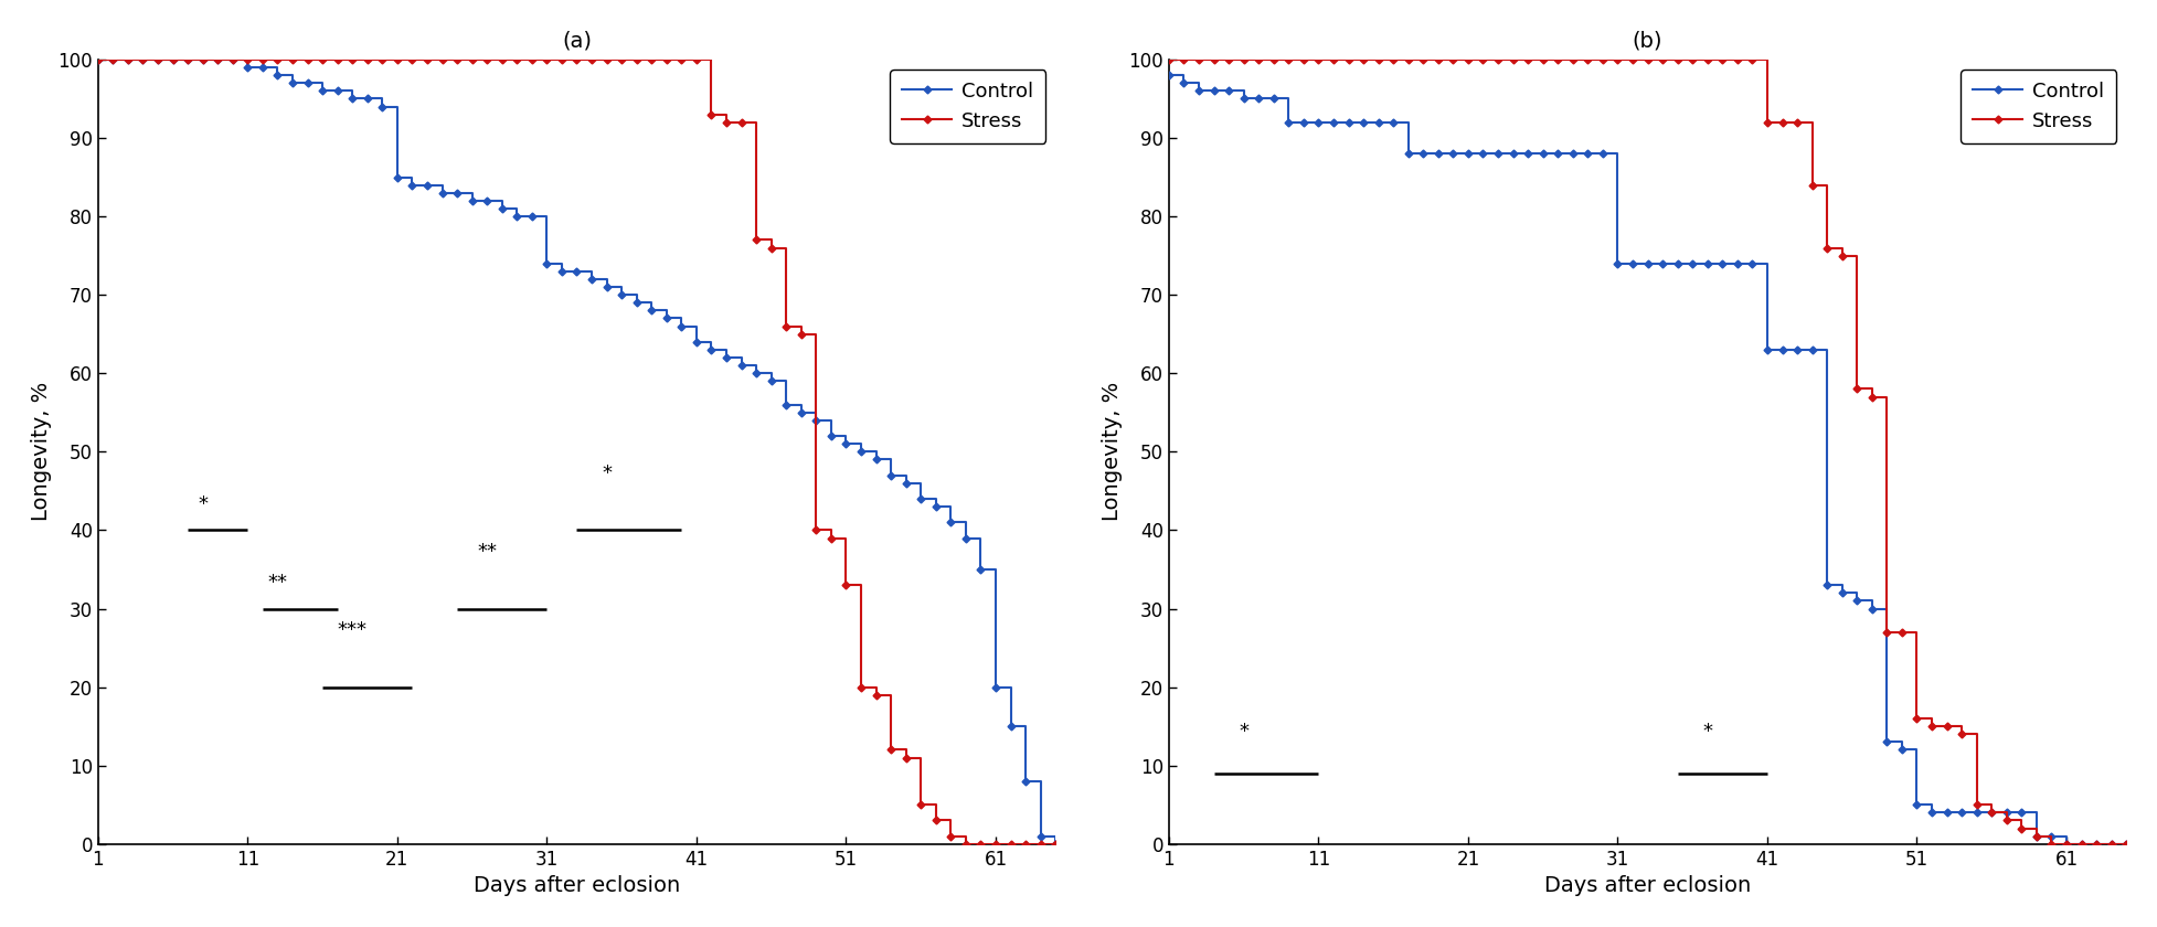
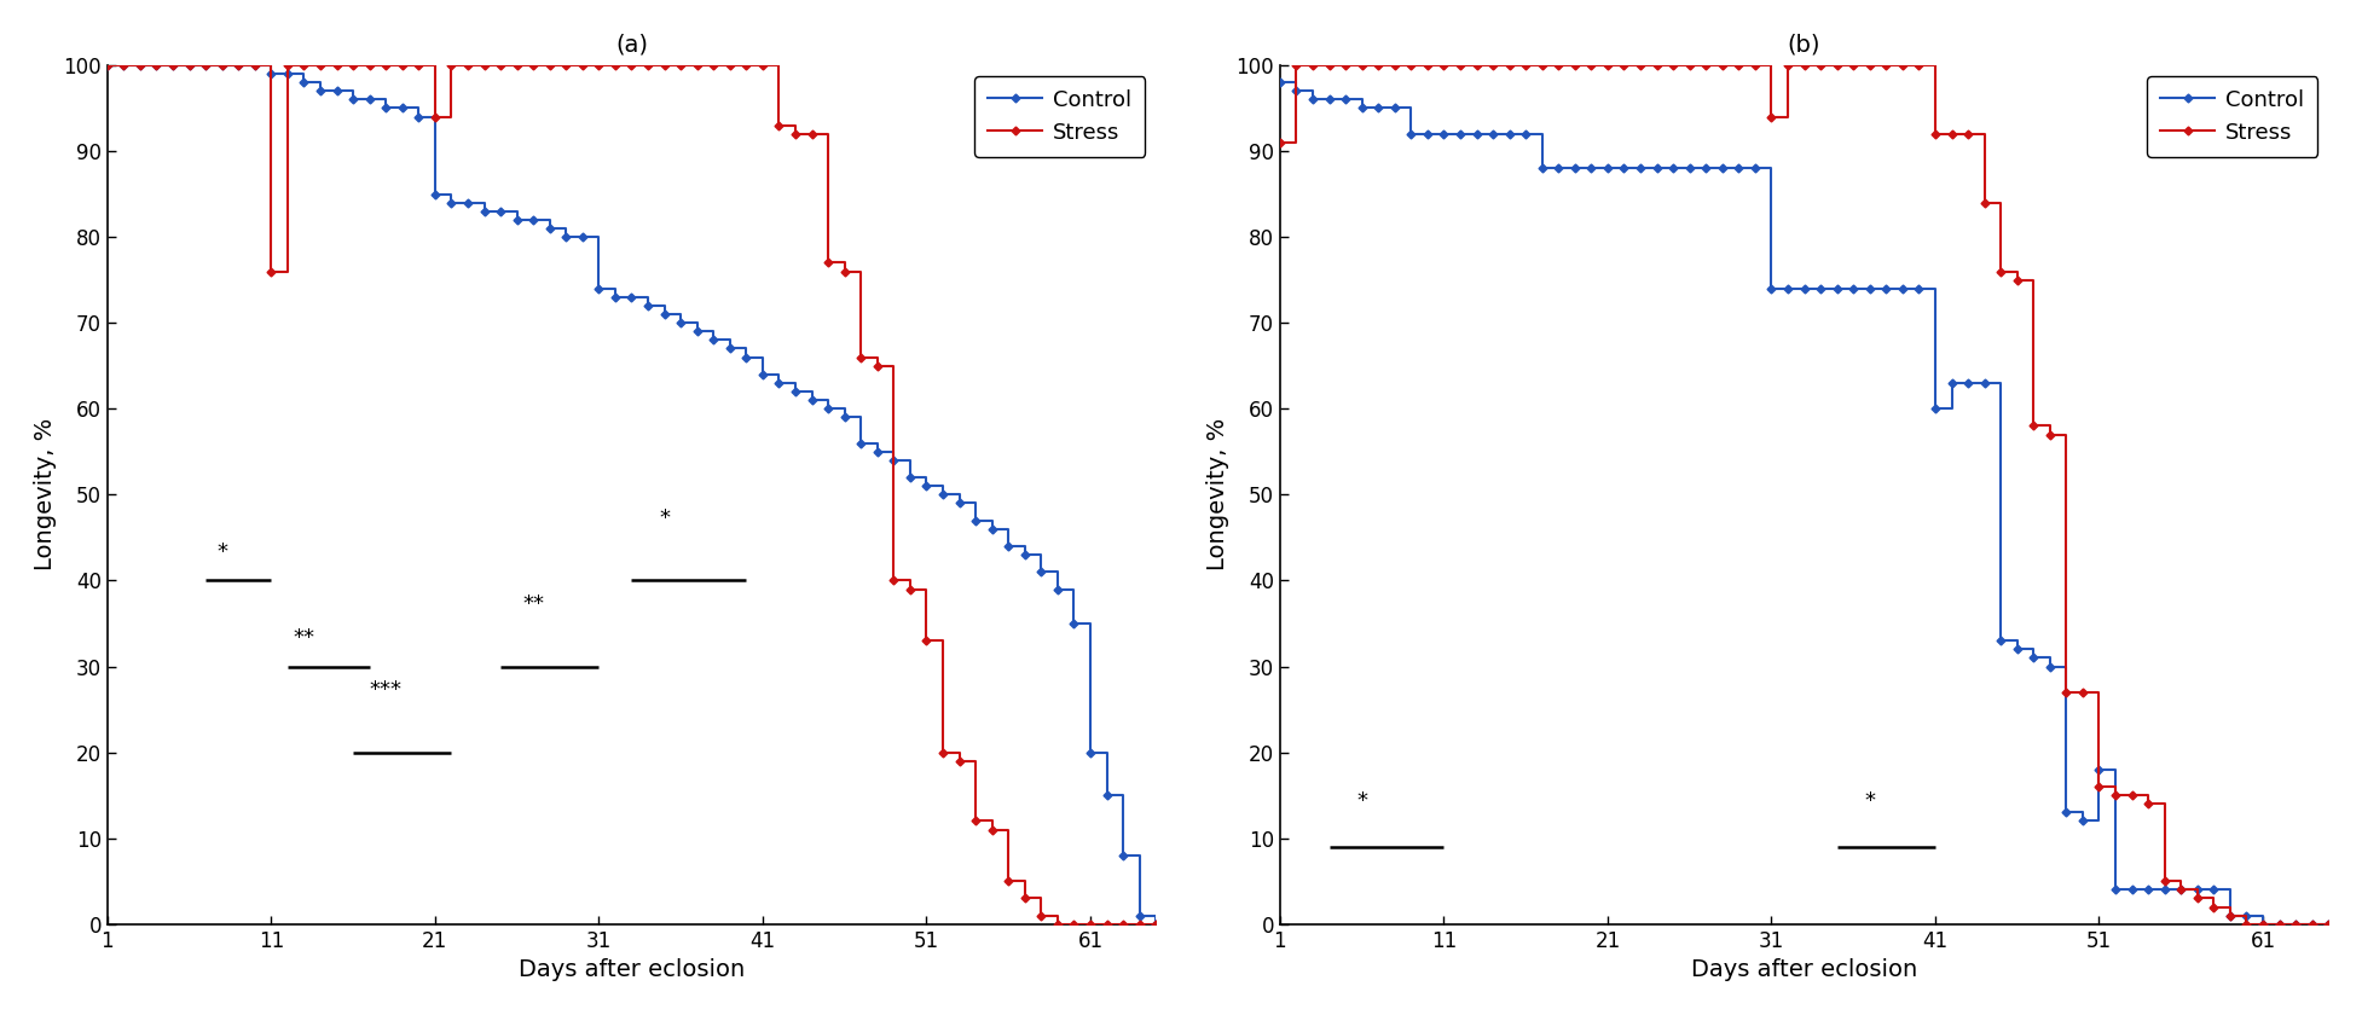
(a)/Stress/11: 100 -> 76
(a)/Stress/21: 100 -> 94
(b)/Stress/1: 100 -> 91
(b)/Stress/31: 100 -> 94
(b)/Control/41: 63 -> 60
(b)/Control/51: 5 -> 18
